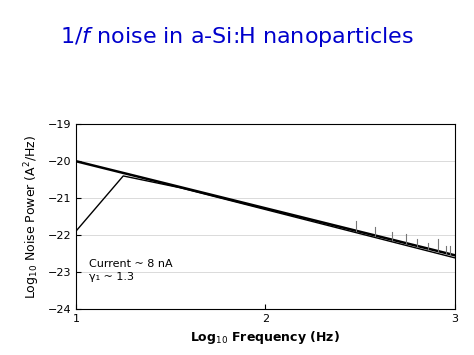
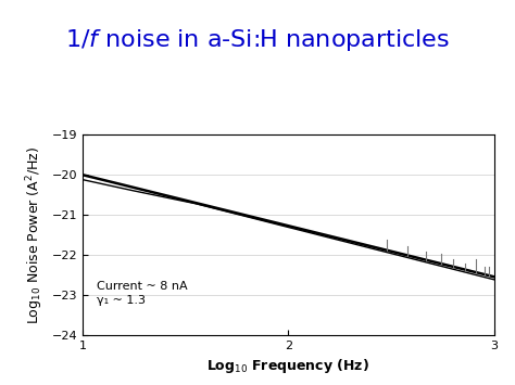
1: -21.90 -> -20.12
